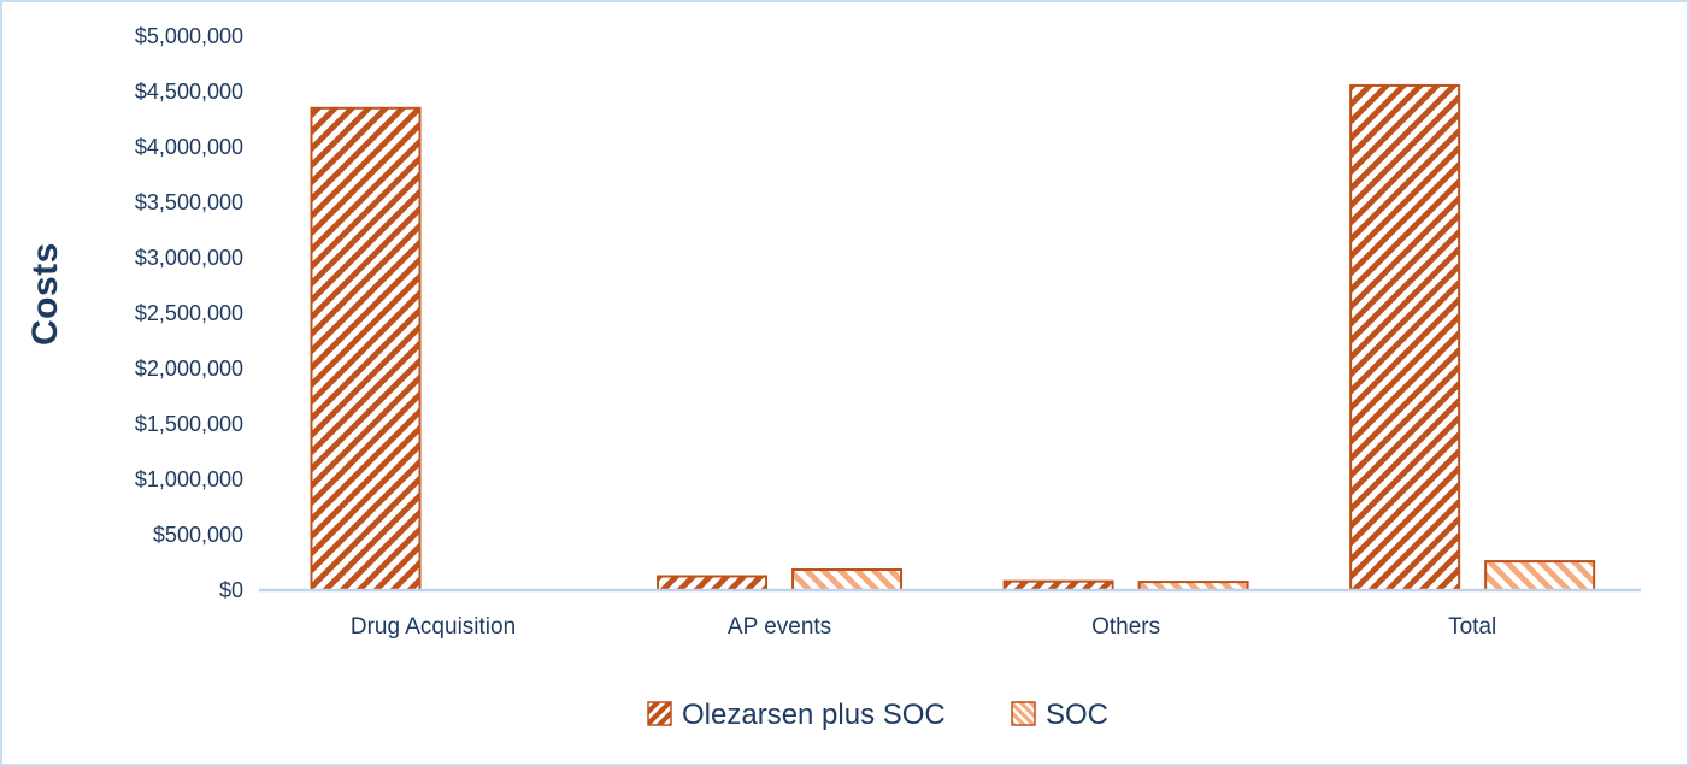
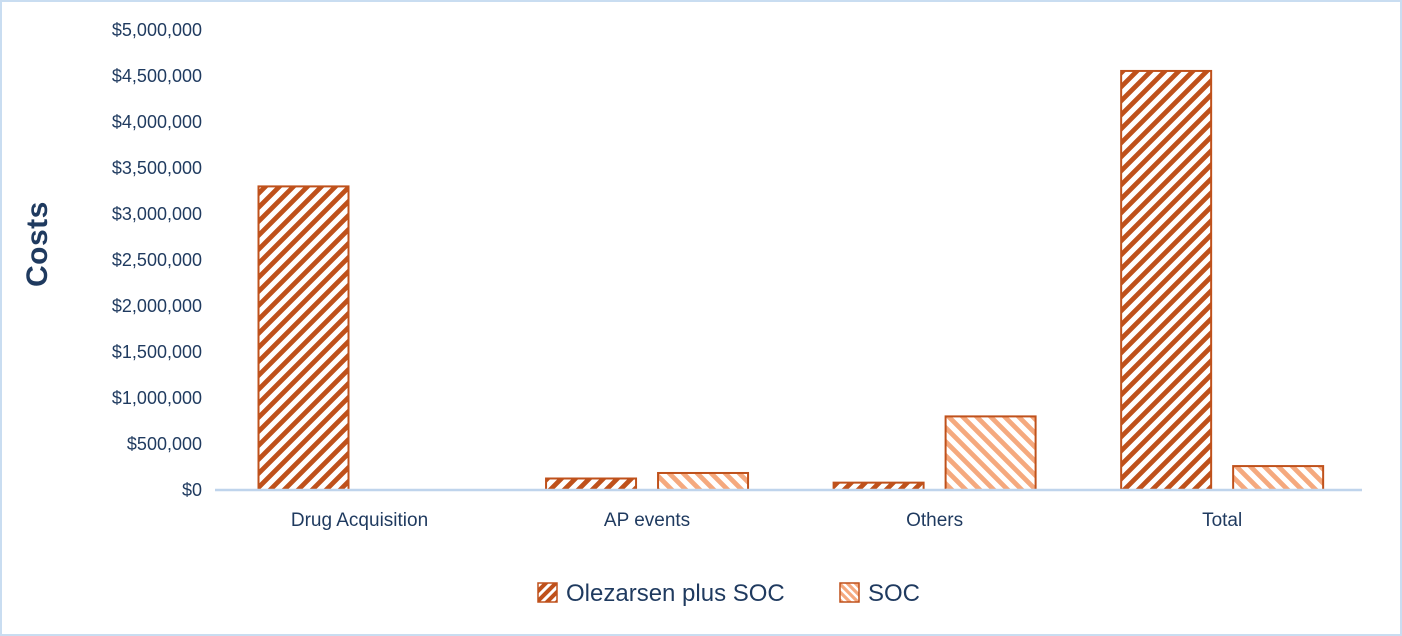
Olezarsen plus SOC/Drug Acquisition: $4400000 -> $3300000
SOC/Others: $100000 -> $800000
